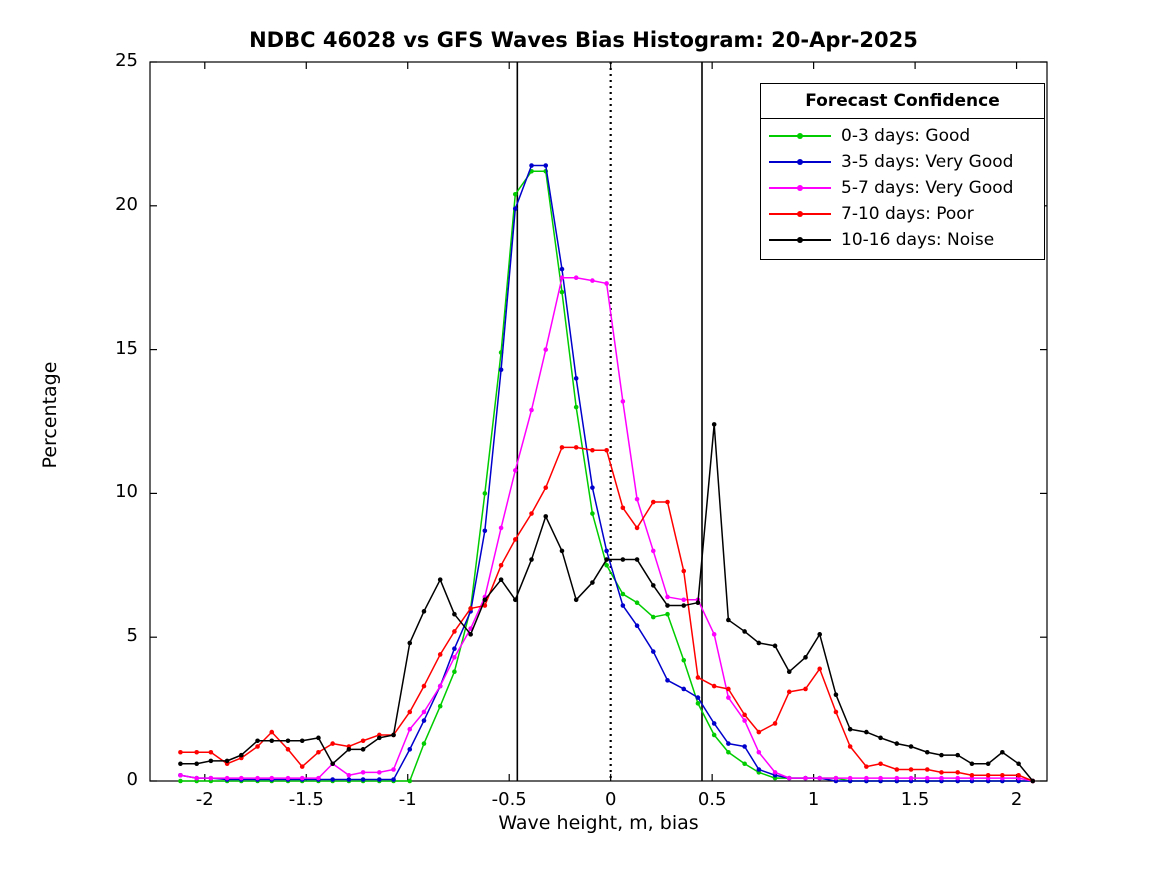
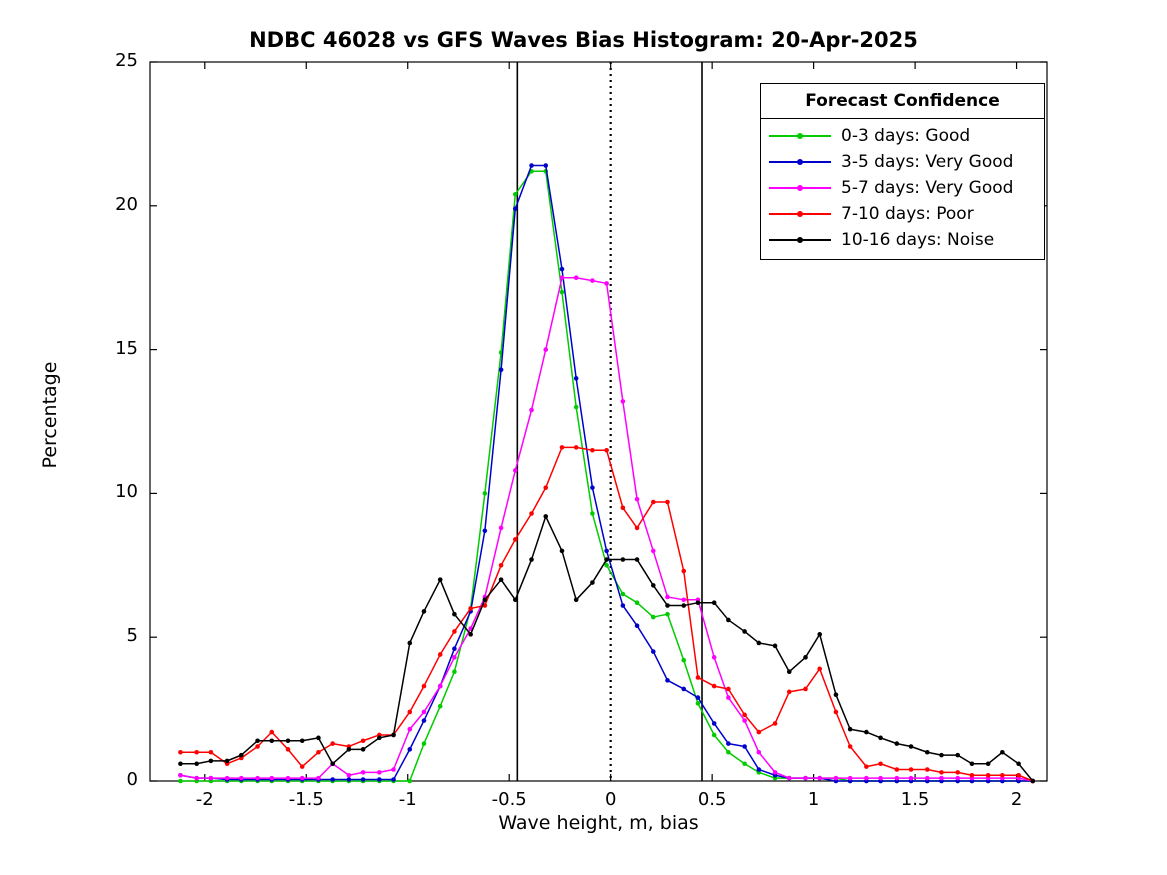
5-7 days: Very Good/0.51: 5,1 -> 4,3
10-16 days: Noise/0.51: 12,4 -> 6,2
